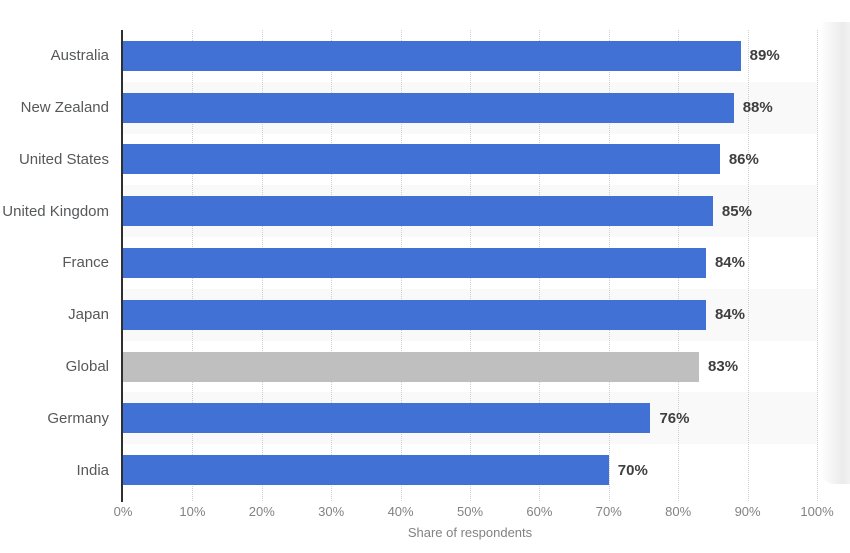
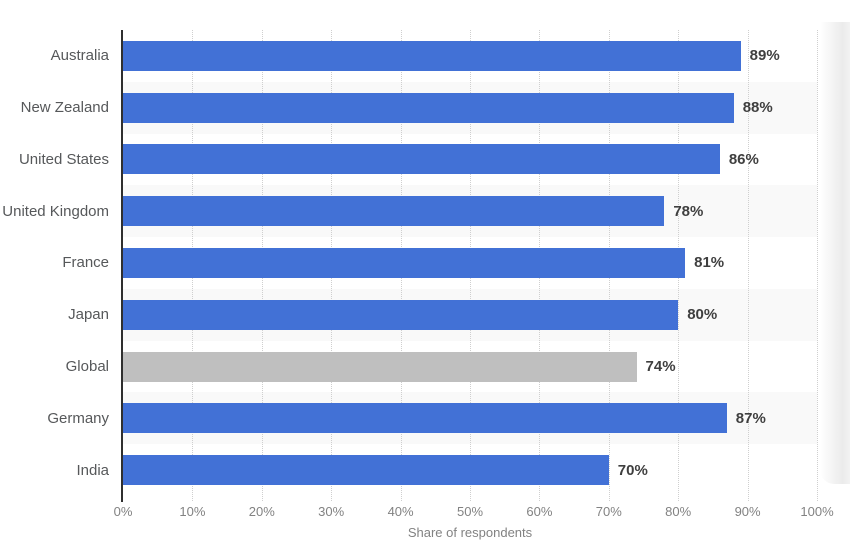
United Kingdom: 85% -> 78%
France: 84% -> 81%
Japan: 84% -> 80%
Global: 83% -> 74%
Germany: 76% -> 87%
